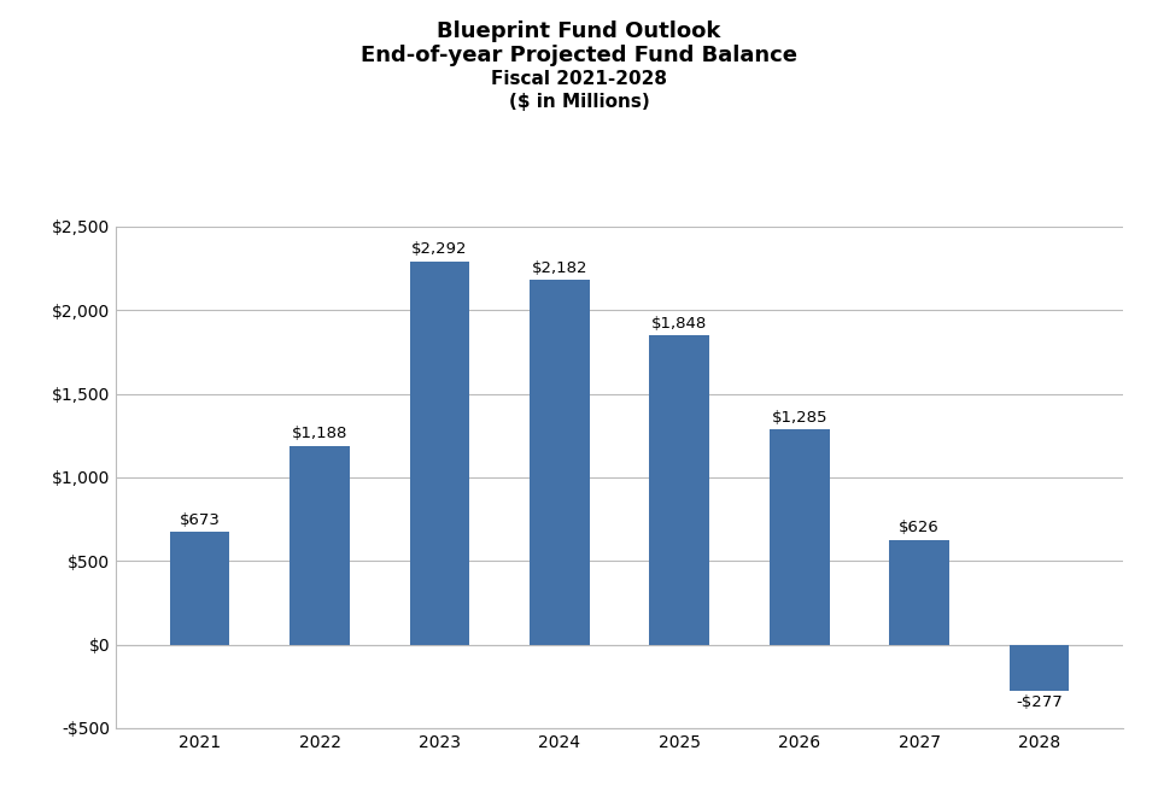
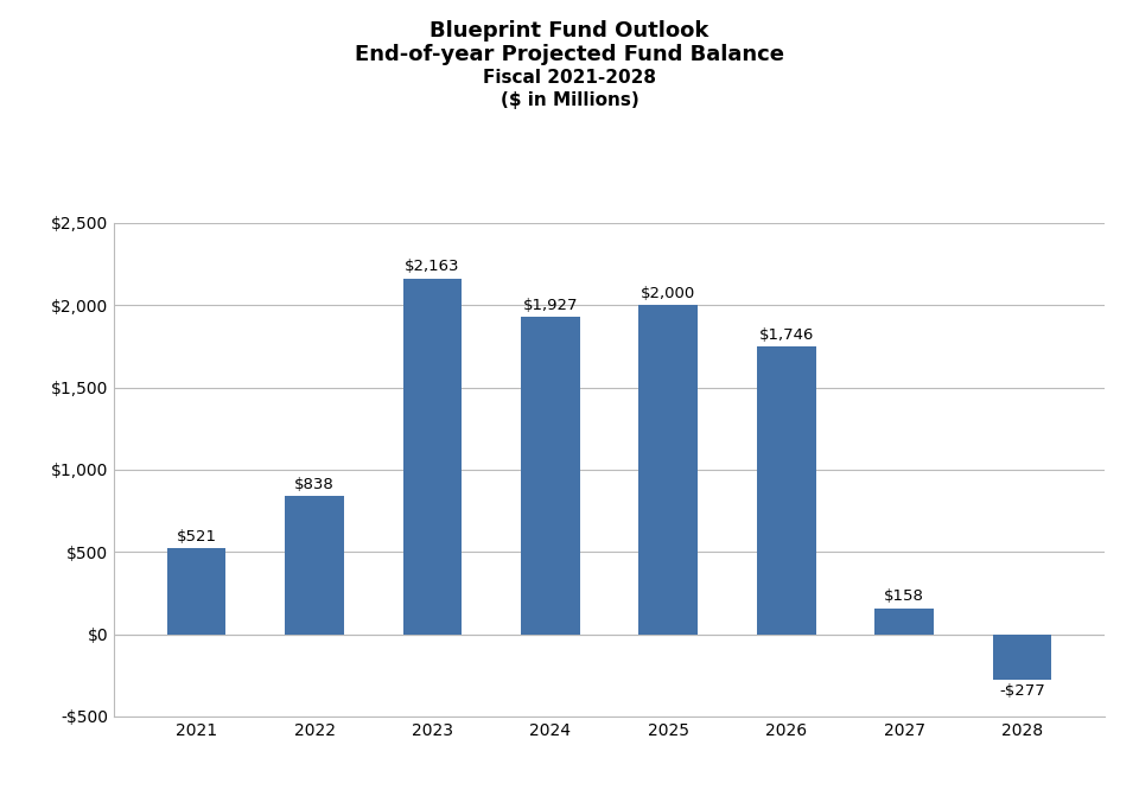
2021: $673 -> $521
2022: $1,188 -> $838
2023: $2,292 -> $2,163
2024: $2,182 -> $1,927
2025: $1,848 -> $2,000
2026: $1,285 -> $1,746
2027: $626 -> $158
